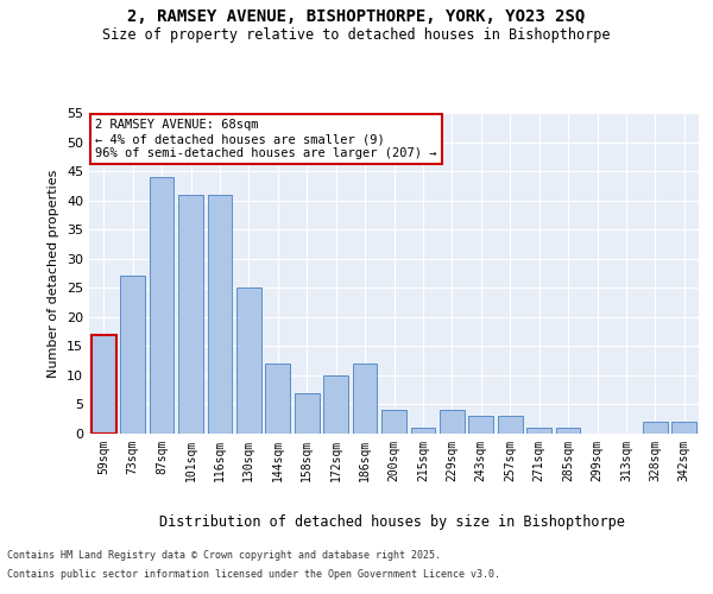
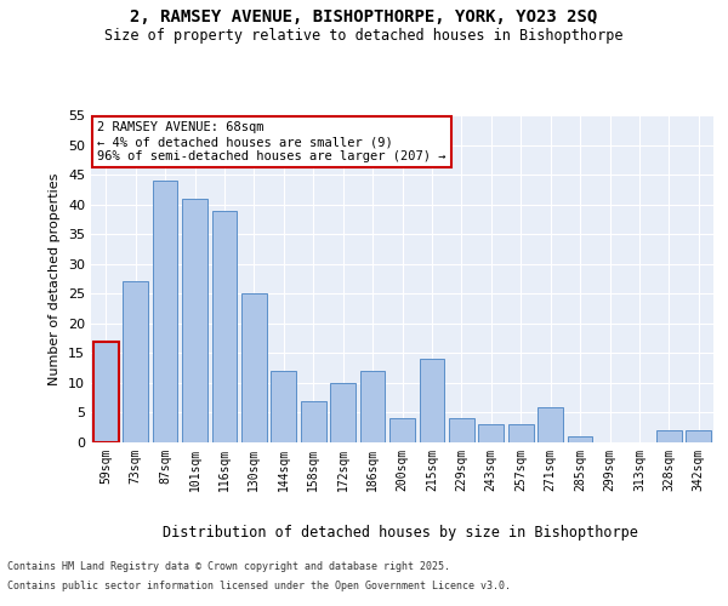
116sqm: 41 -> 39
215sqm: 1 -> 14
271sqm: 1 -> 6
